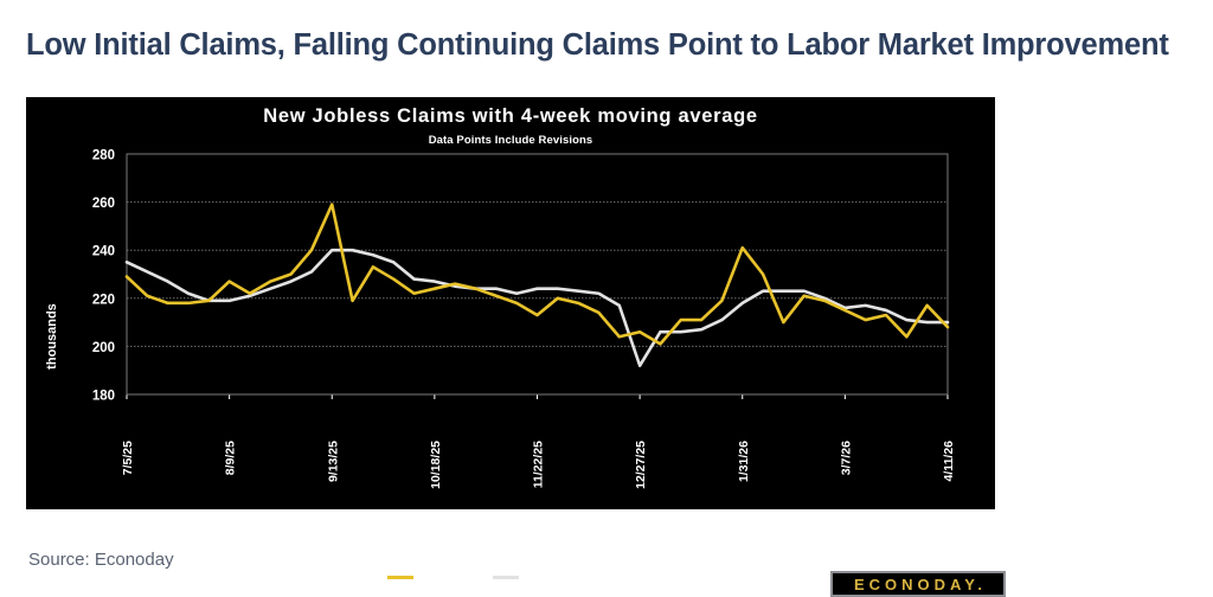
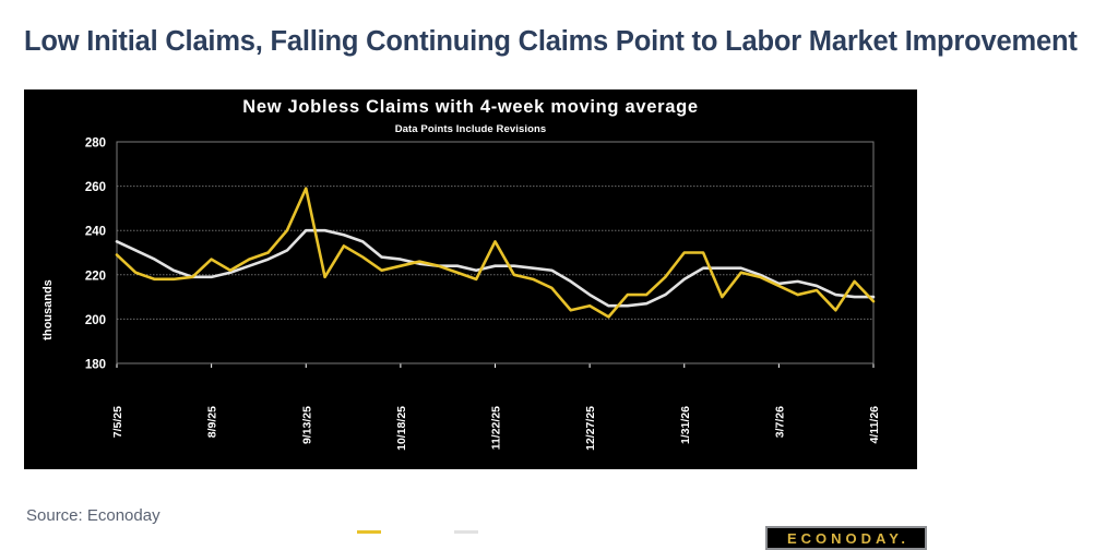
Claims/11/22/25: 213 -> 235
4 Week Avg/12/27/25: 192 -> 211
Claims/1/31/26: 241 -> 230
